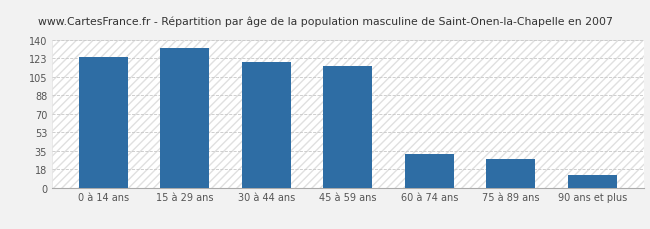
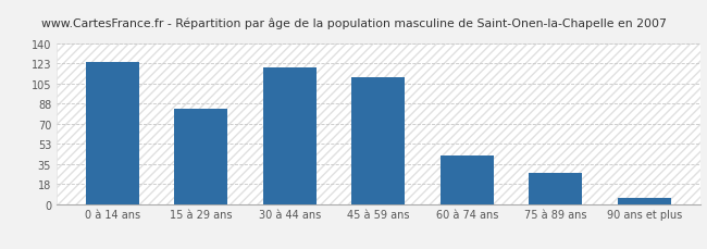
15 à 29 ans: 133 -> 83
45 à 59 ans: 116 -> 111
60 à 74 ans: 32 -> 42
90 ans et plus: 12 -> 5
